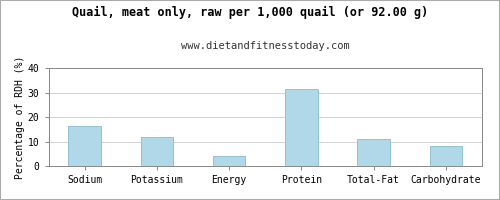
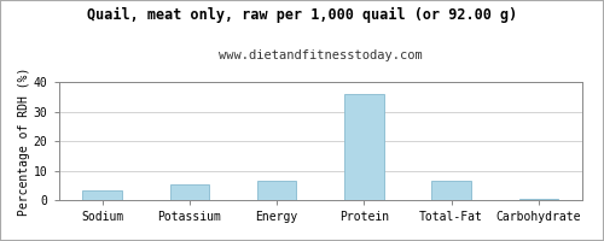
Sodium: 16.5 -> 3.3
Potassium: 12.0 -> 5.3
Energy: 4.0 -> 6.4
Protein: 31.5 -> 36.0
Total-Fat: 11.0 -> 6.4
Carbohydrate: 8.0 -> 0.2
